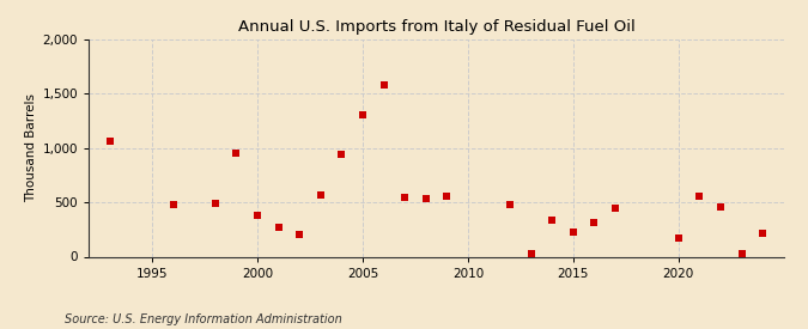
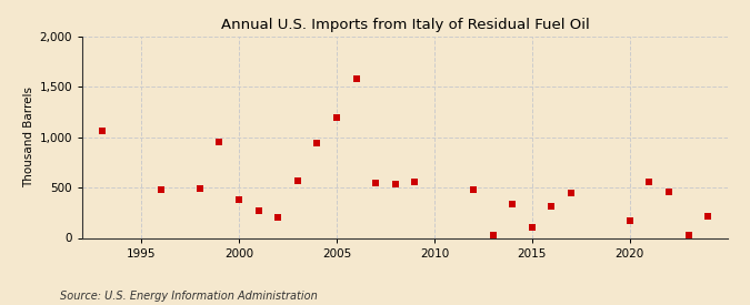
2005: 1,310 -> 1,200
2015: 230 -> 100
